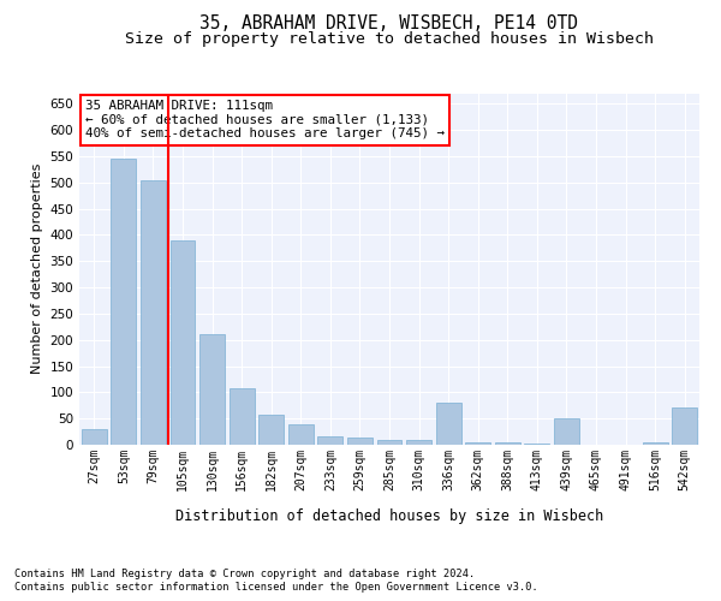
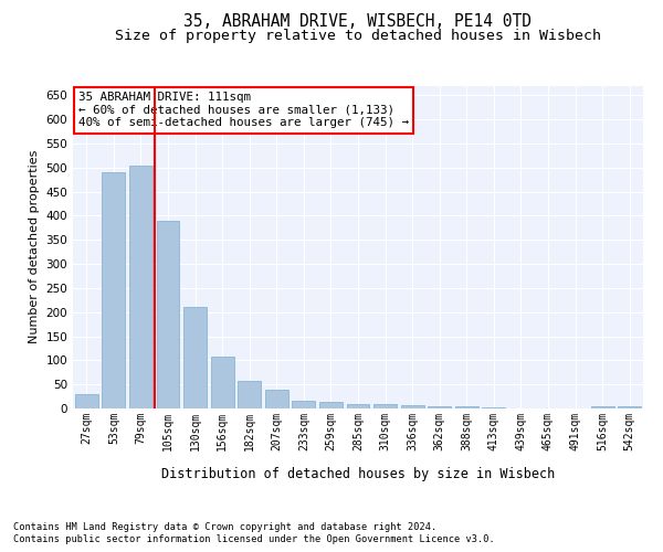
53sqm: 545 -> 490
336sqm: 80 -> 8
439sqm: 50 -> 1
542sqm: 70 -> 4
